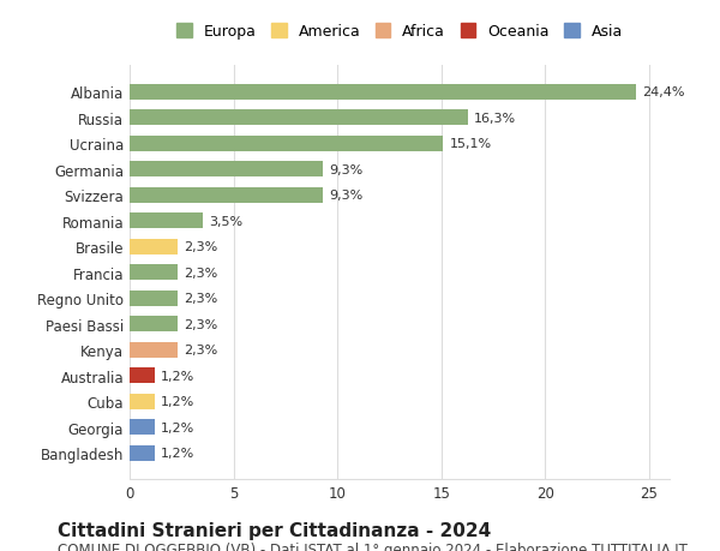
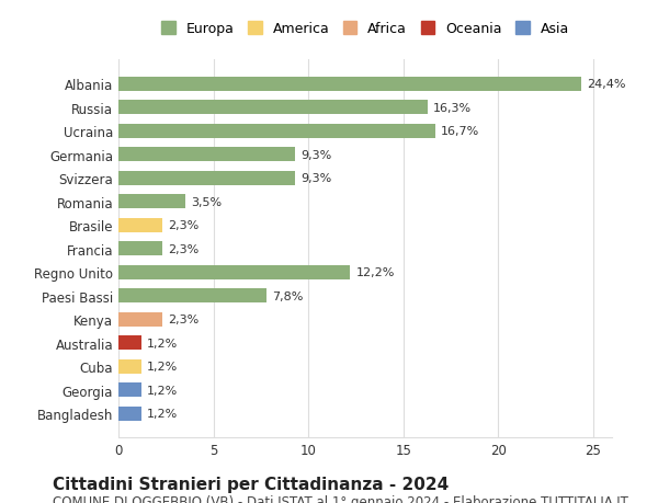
Ucraina: 15,1% -> 16,7%
Regno Unito: 2,3% -> 12,2%
Paesi Bassi: 2,3% -> 7,8%
